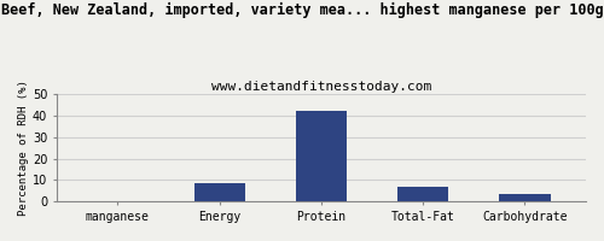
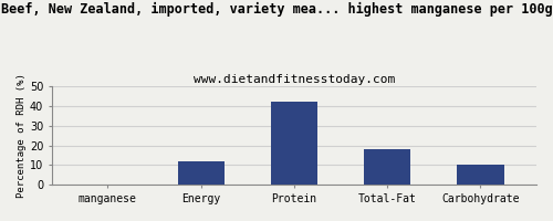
Energy: 8 -> 12
Total-Fat: 7 -> 18
Carbohydrate: 4 -> 10
